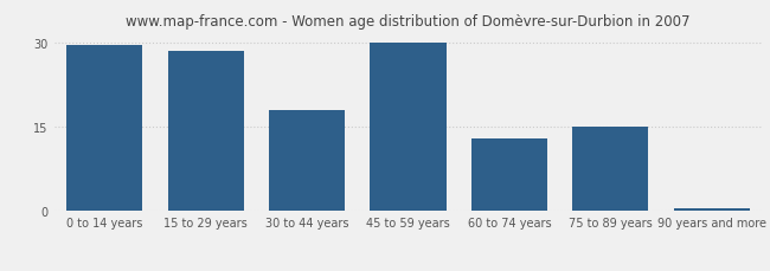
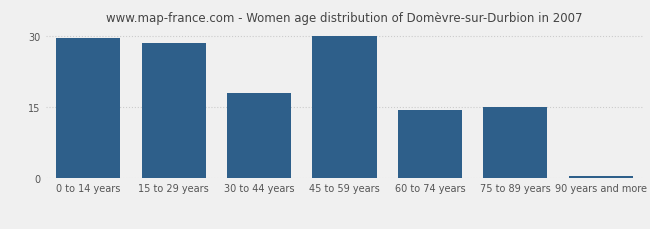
60 to 74 years: 13.0 -> 14.5
